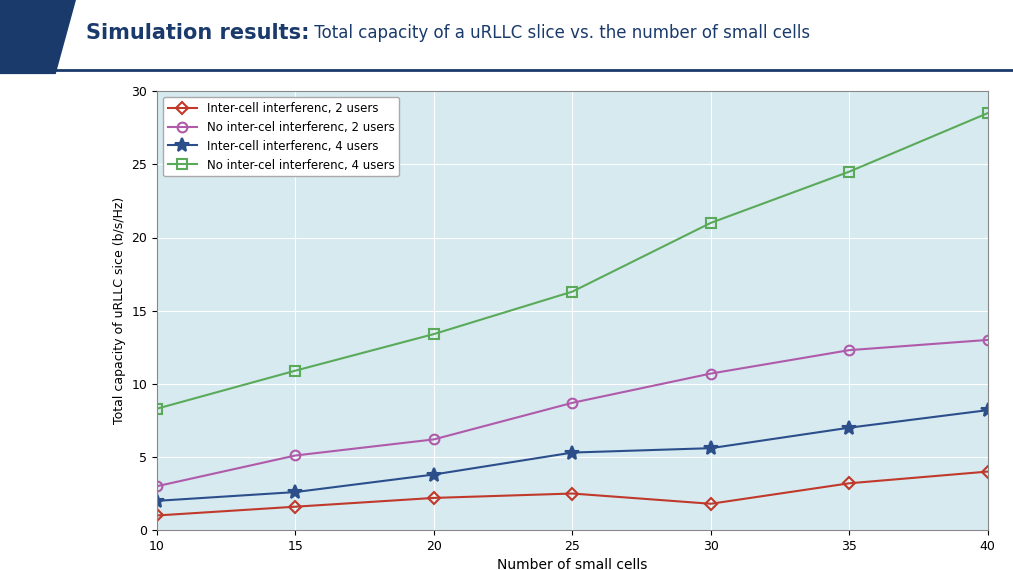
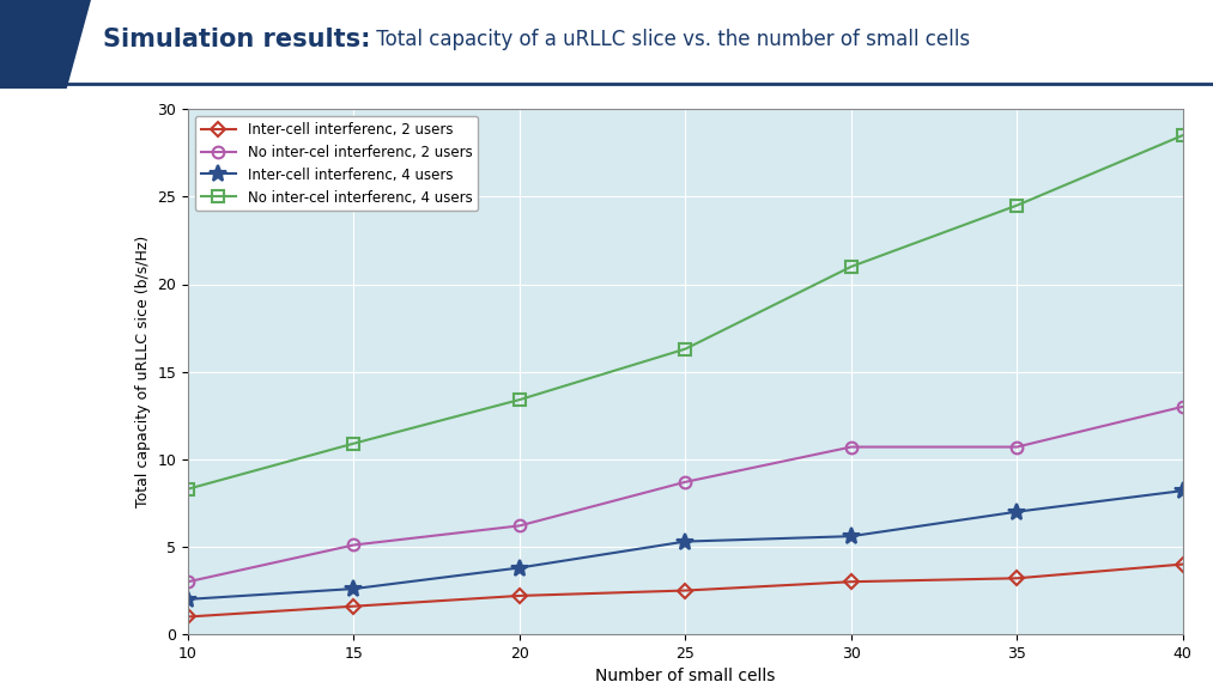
Inter-cell interferenc, 2 users/30: 1.8 -> 3.0
No inter-cel interferenc, 2 users/35: 12.3 -> 10.7
